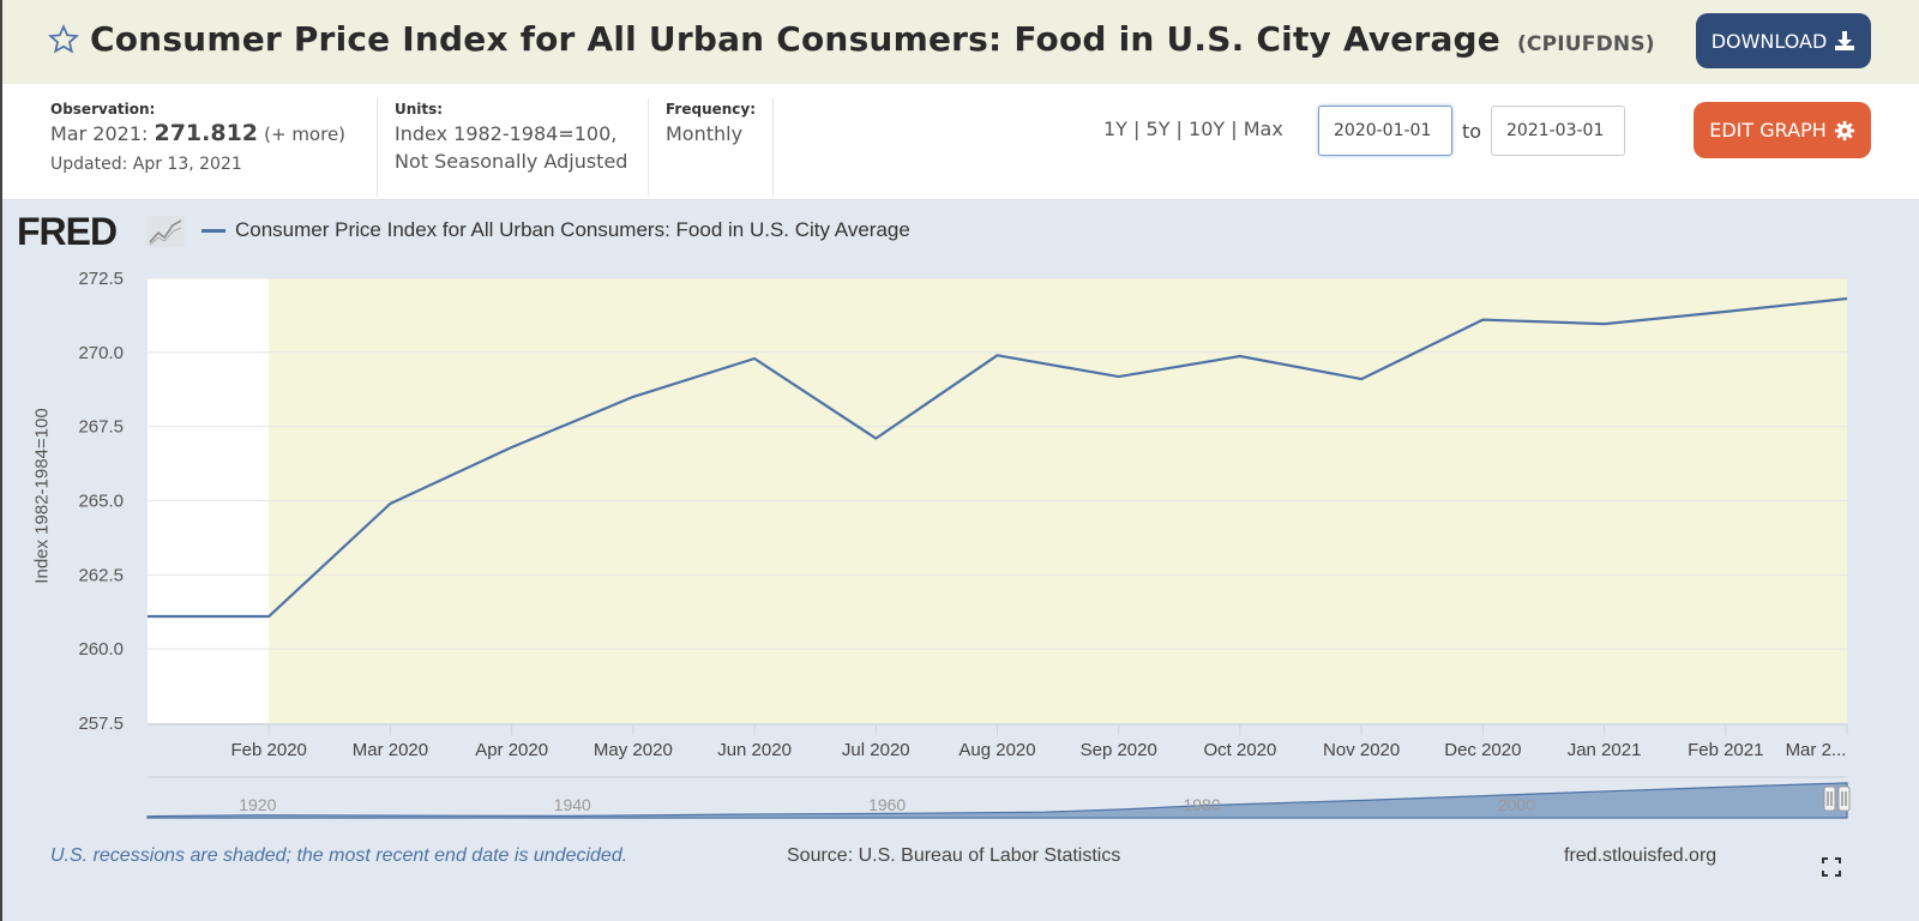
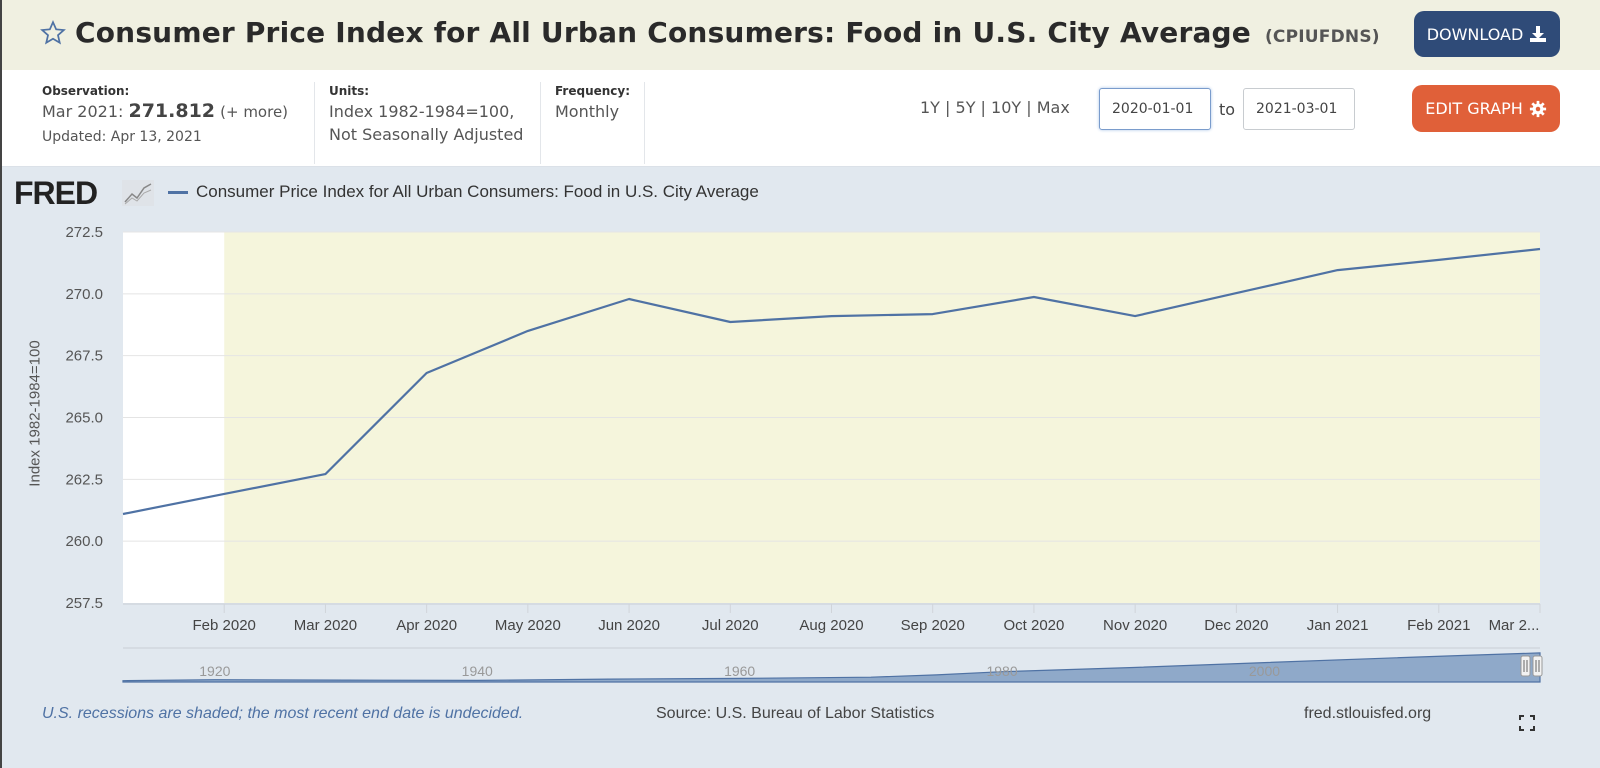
Feb 2020: 261.1 -> 261.9
Mar 2020: 264.9 -> 262.7
Jul 2020: 267.1 -> 268.9
Aug 2020: 269.9 -> 269.1
Dec 2020: 271.1 -> 270.0
